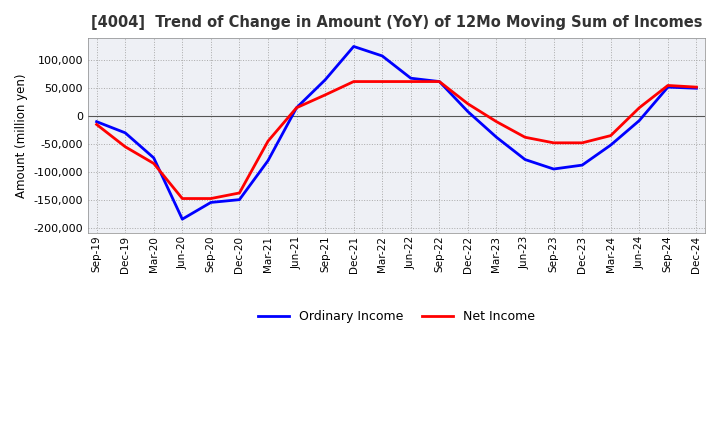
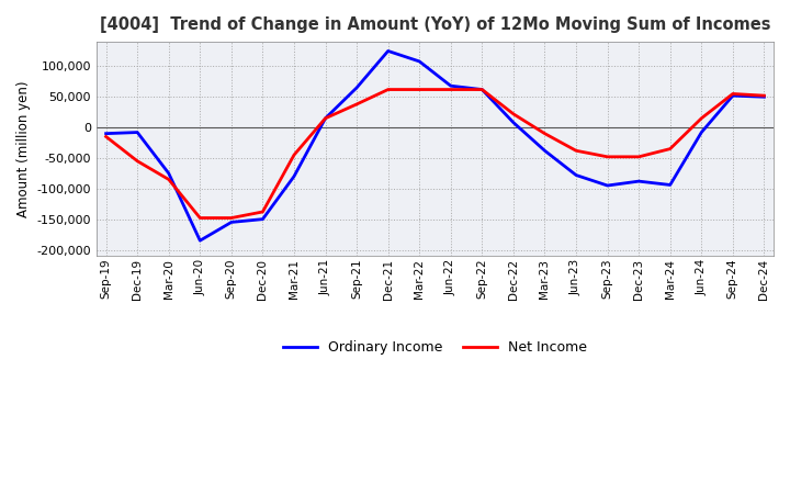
Ordinary Income/Dec-19: -30,000 -> -8,000
Ordinary Income/Mar-24: -52,000 -> -94,000
